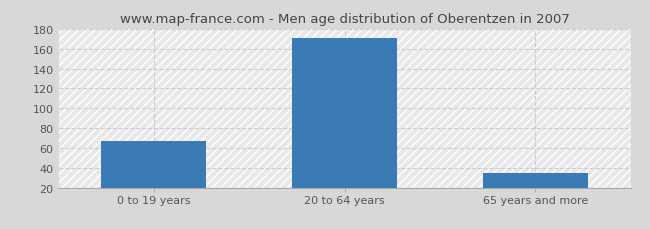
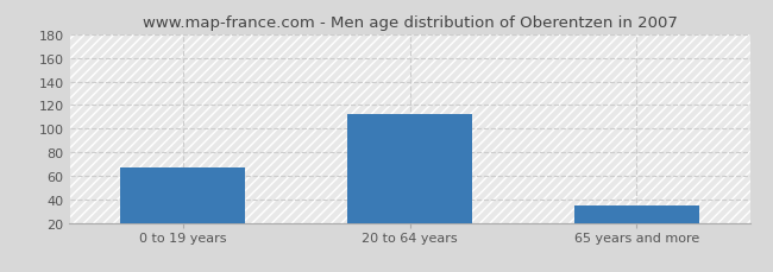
20 to 64 years: 171 -> 112
